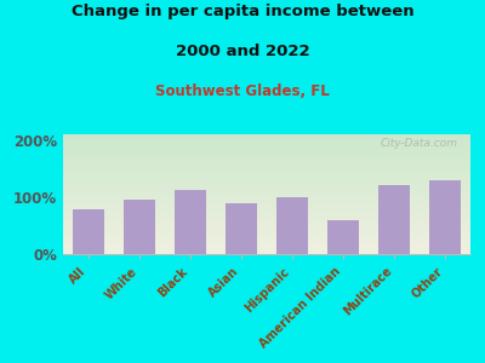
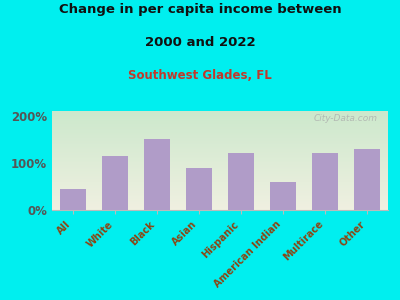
All: 78% -> 45%
White: 96% -> 115%
Black: 112% -> 150%
Hispanic: 99% -> 120%
